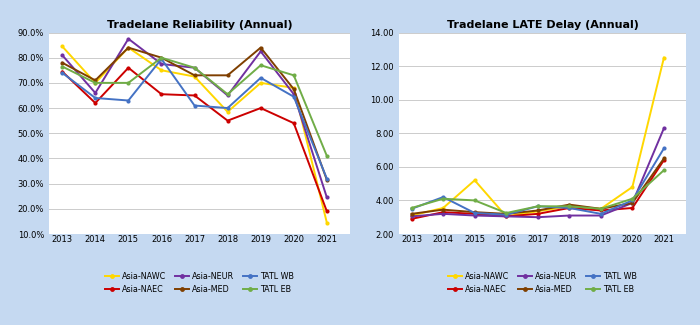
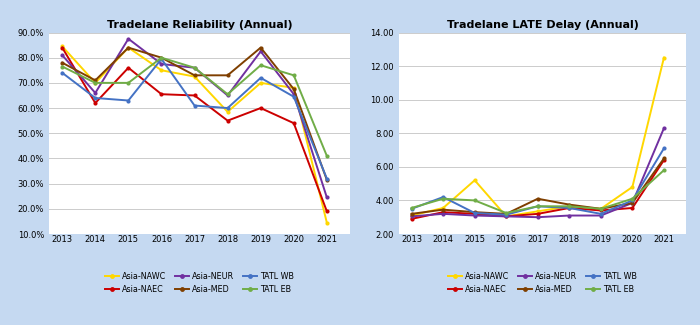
Tradelane Reliability (Annual)/Asia-NAEC/2013: 74.5% -> 84.0%
Tradelane LATE Delay (Annual)/Asia-MED/2017: 3.4 -> 4.1
